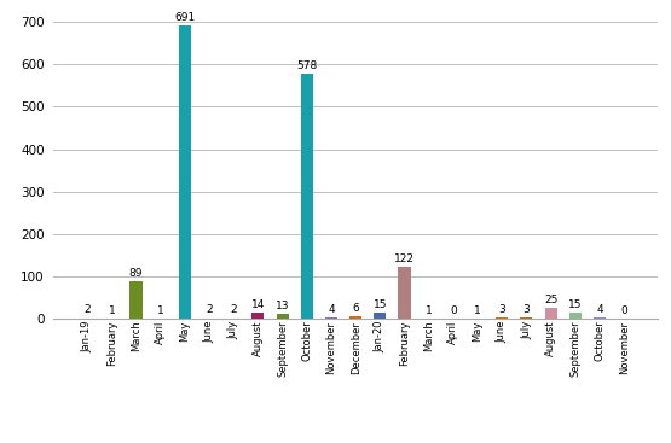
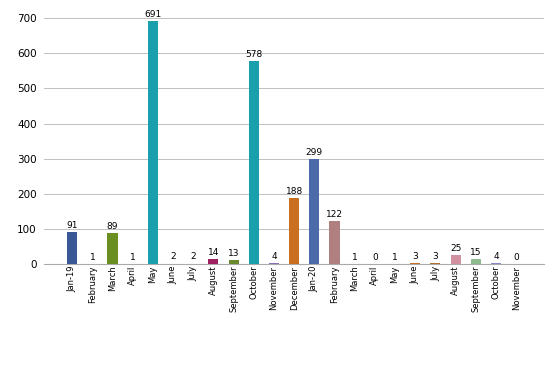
Jan-19: 2 -> 91
December: 6 -> 188
Jan-20: 15 -> 299
